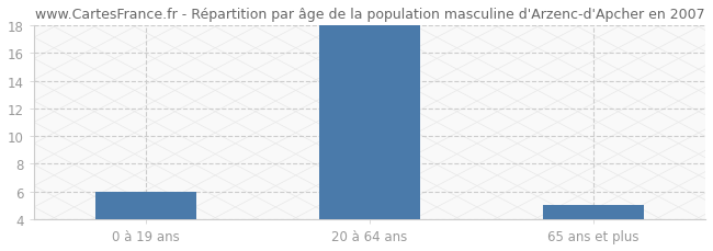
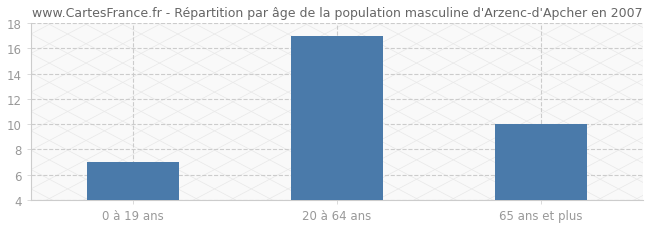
0 à 19 ans: 6 -> 7
20 à 64 ans: 18 -> 17
65 ans et plus: 5 -> 10
